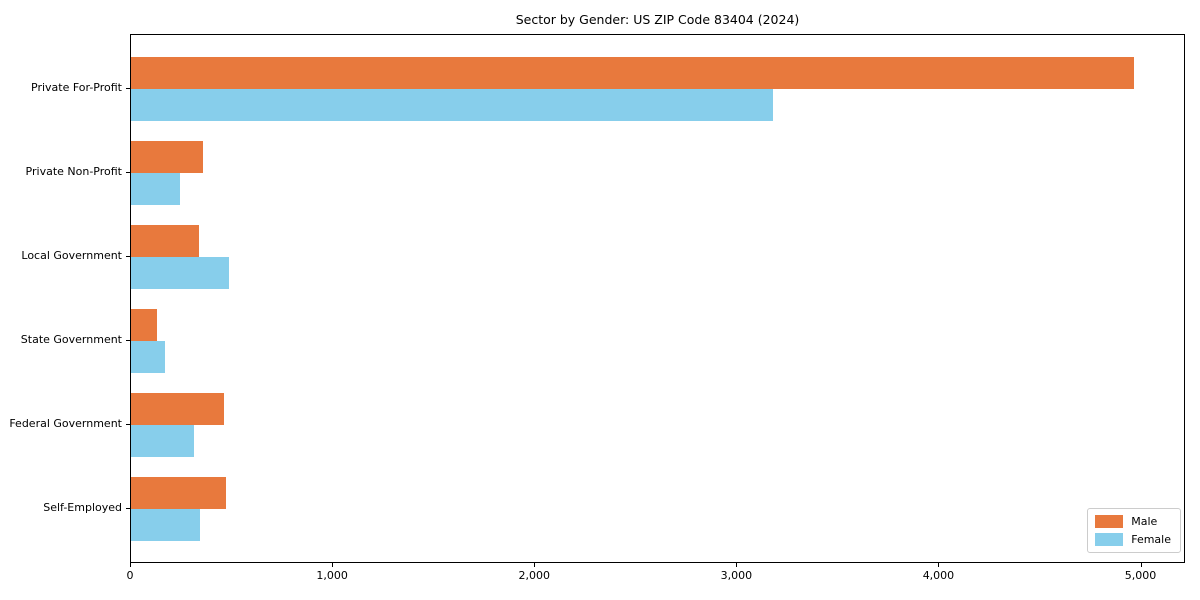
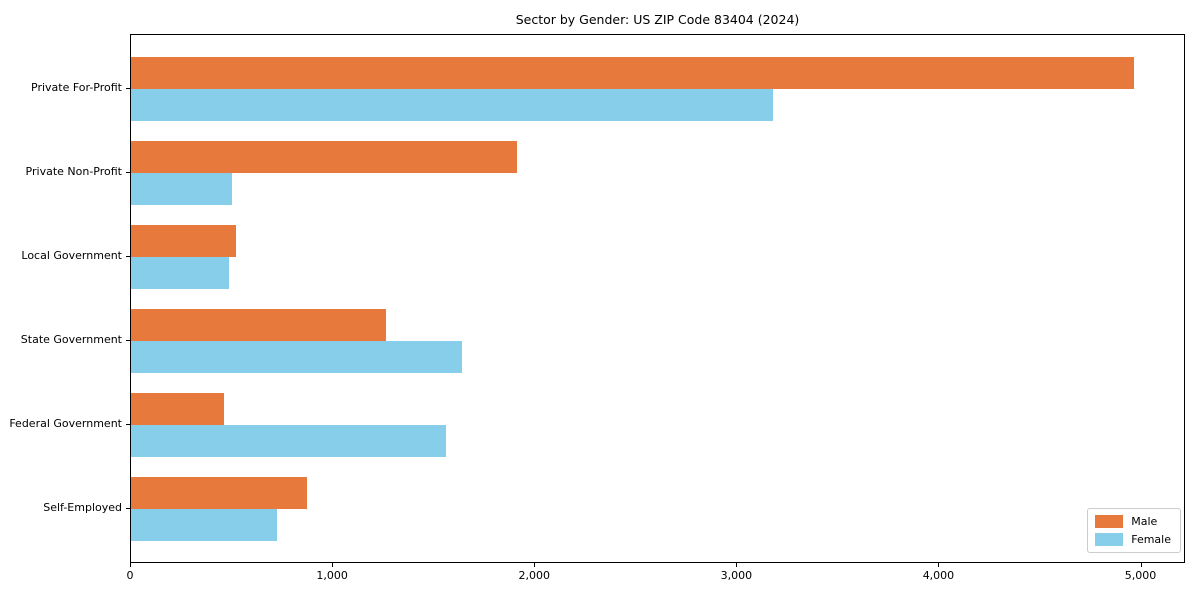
Male/Private Non-Profit: 360 -> 1910
Female/Private Non-Profit: 240 -> 500
Male/Local Government: 340 -> 520
Male/State Government: 130 -> 1260
Female/State Government: 170 -> 1640
Female/Federal Government: 310 -> 1560
Male/Self-Employed: 470 -> 870
Female/Self-Employed: 340 -> 720
